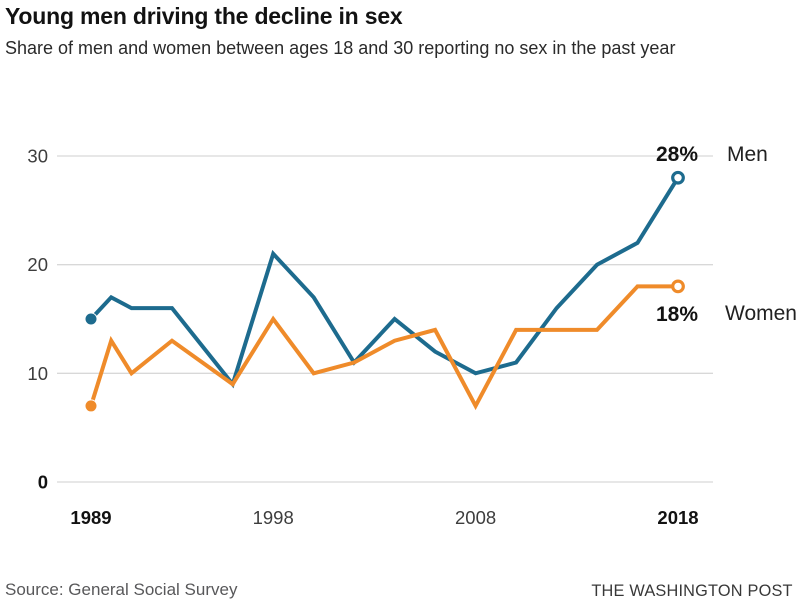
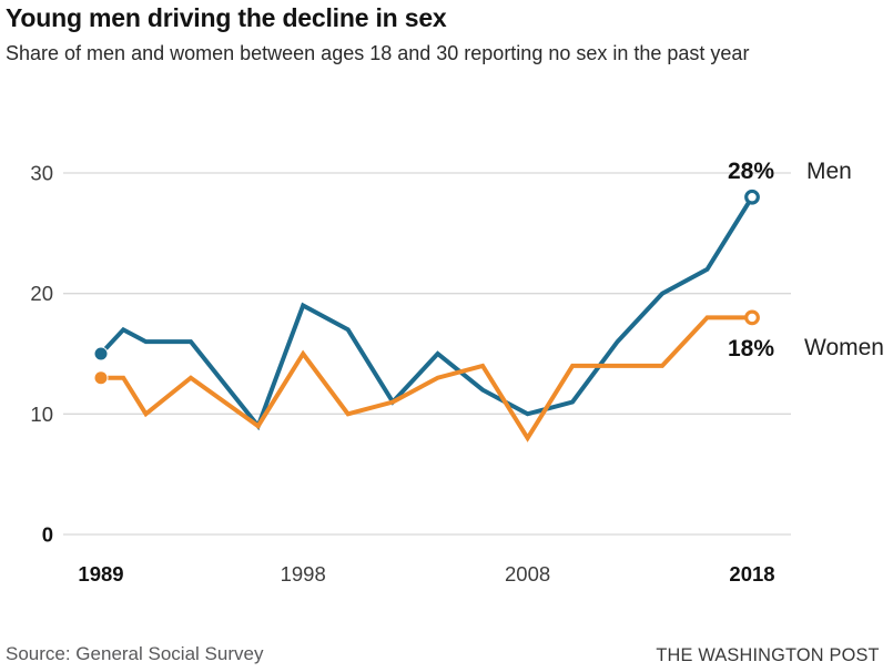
Women/1989: 7 -> 13
Men/1998: 21 -> 19
Women/2008: 7 -> 8
